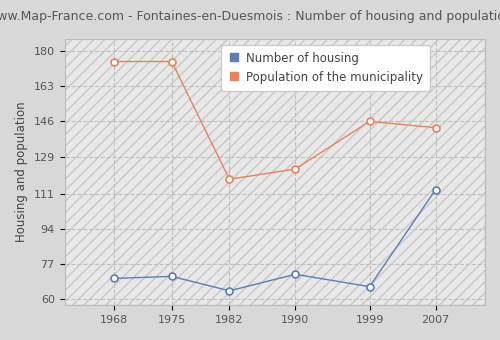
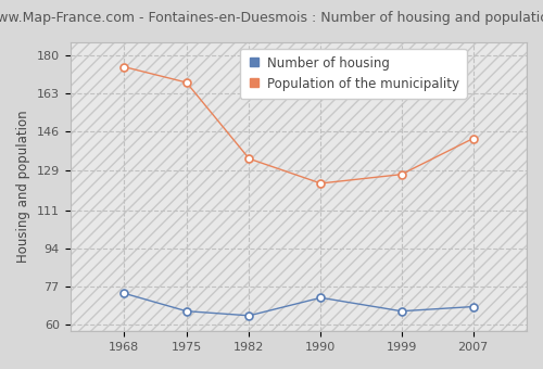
Number of housing/1968: 70 -> 74
Number of housing/1975: 71 -> 66
Population of the municipality/1975: 175 -> 168
Population of the municipality/1982: 118 -> 134
Population of the municipality/1999: 146 -> 127
Number of housing/2007: 113 -> 68
